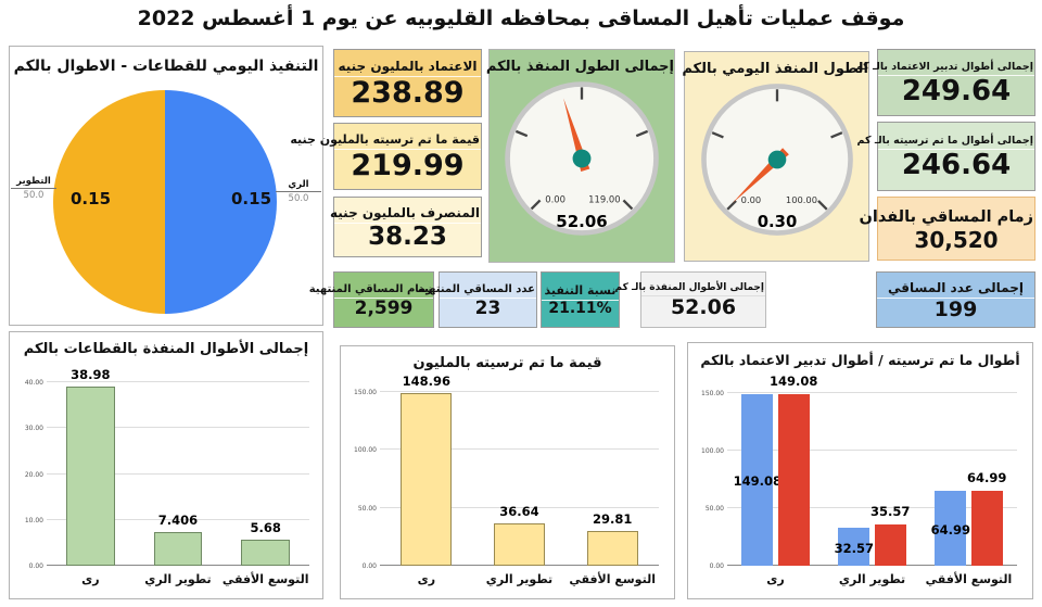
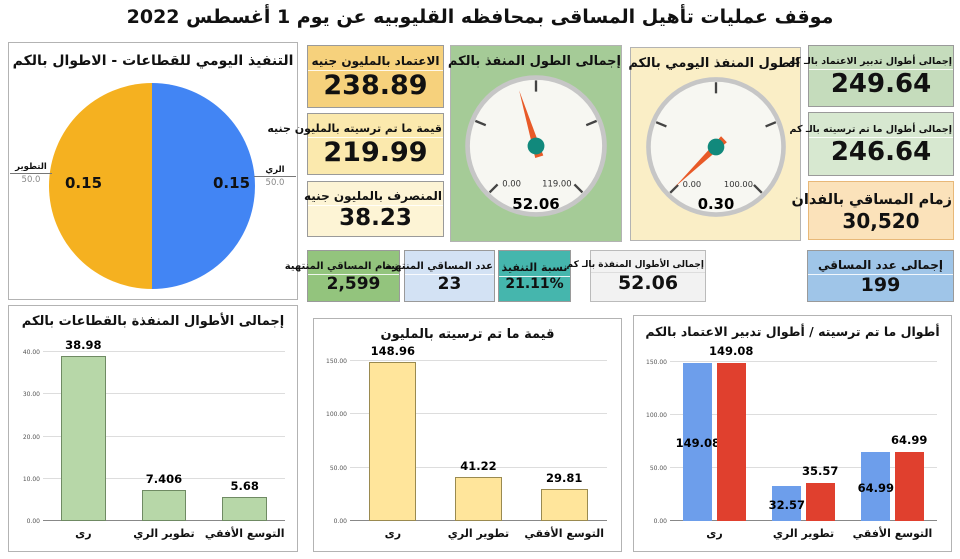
قيمة ما تم ترسيته بالمليون/تطوير الري: 36.64 -> 41.22
